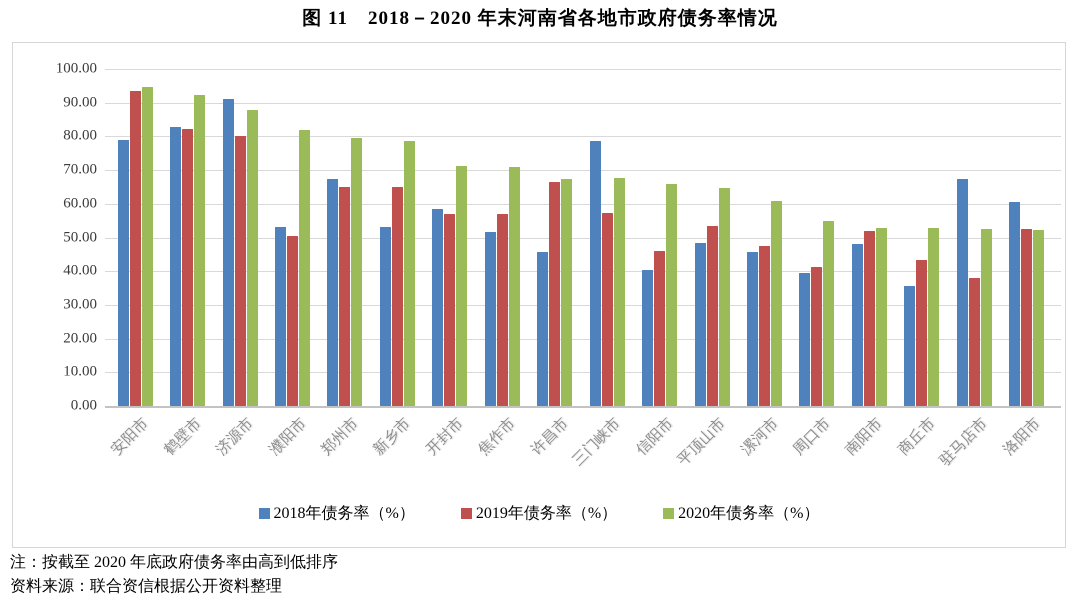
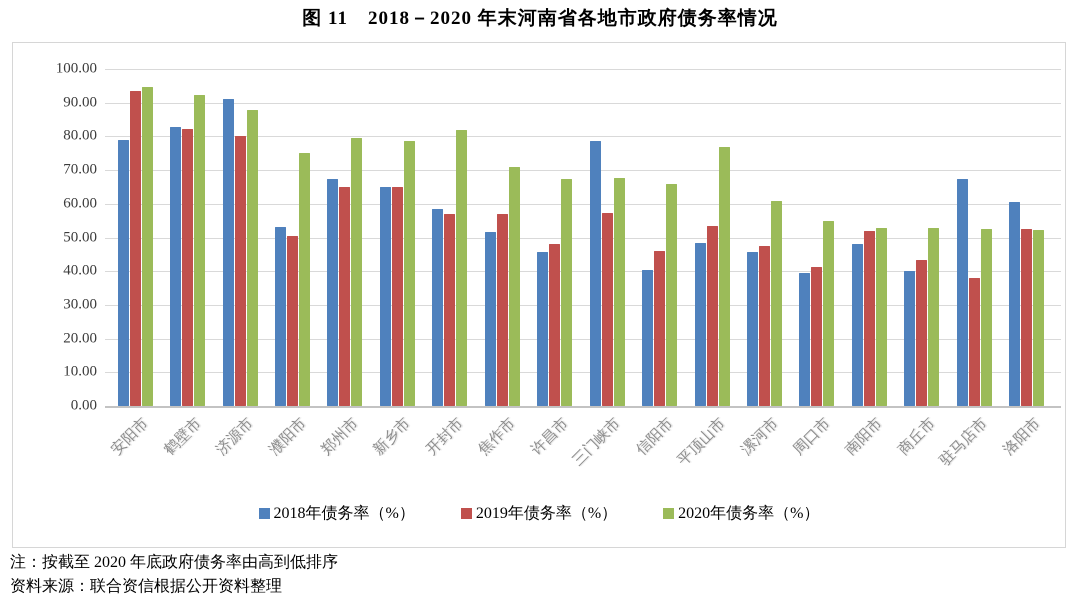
2020年债务率（%）/濮阳市: 82 -> 75
2018年债务率（%）/新乡市: 53 -> 65
2020年债务率（%）/开封市: 71 -> 82
2019年债务率（%）/许昌市: 66 -> 48
2020年债务率（%）/平顶山市: 65 -> 77
2018年债务率（%）/商丘市: 36 -> 40
